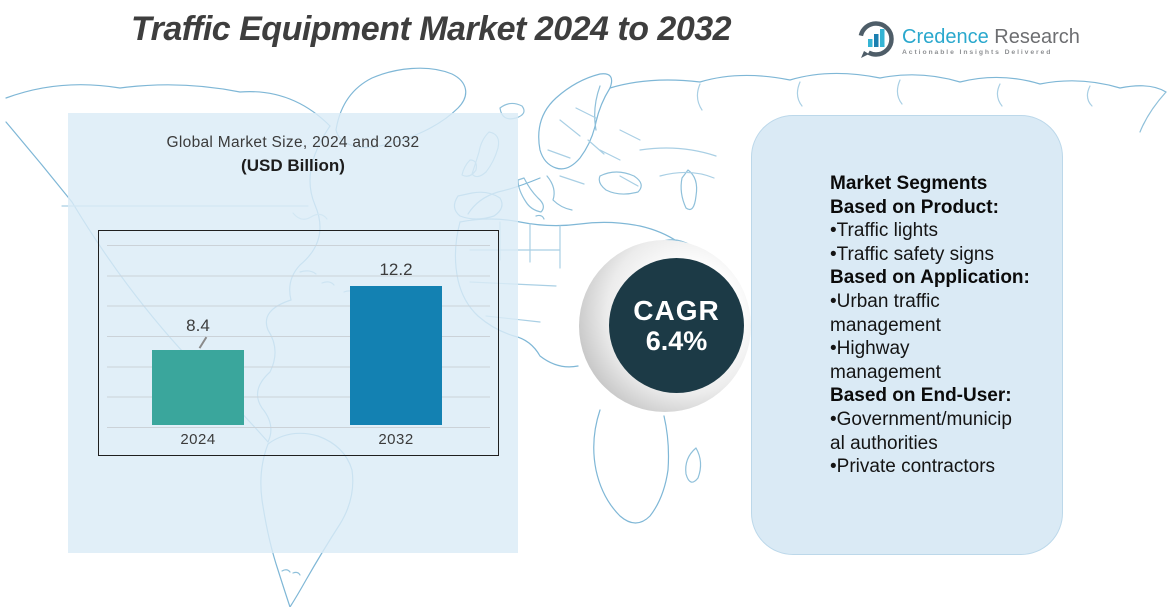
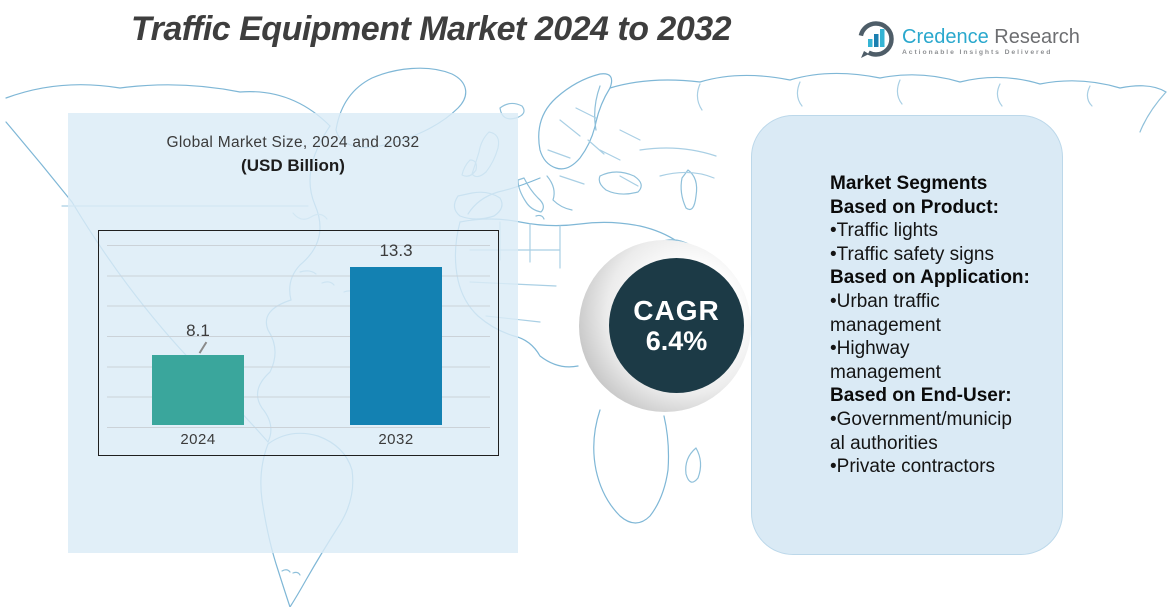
2024: 8.4 -> 8.1
2032: 12.2 -> 13.3
